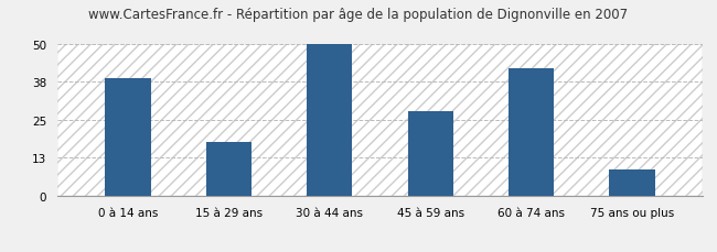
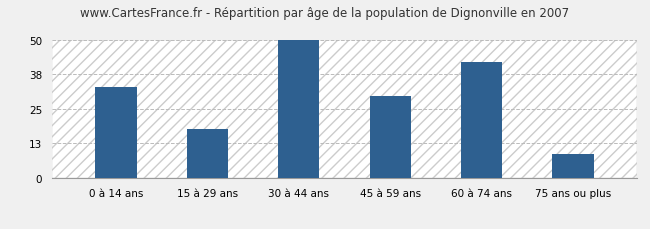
0 à 14 ans: 39 -> 33
45 à 59 ans: 28 -> 30
